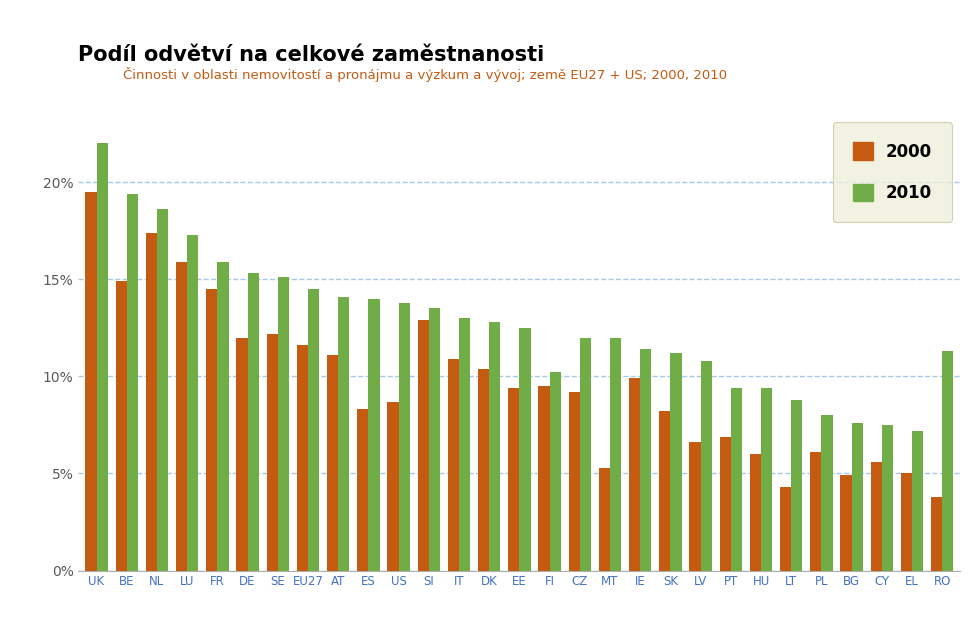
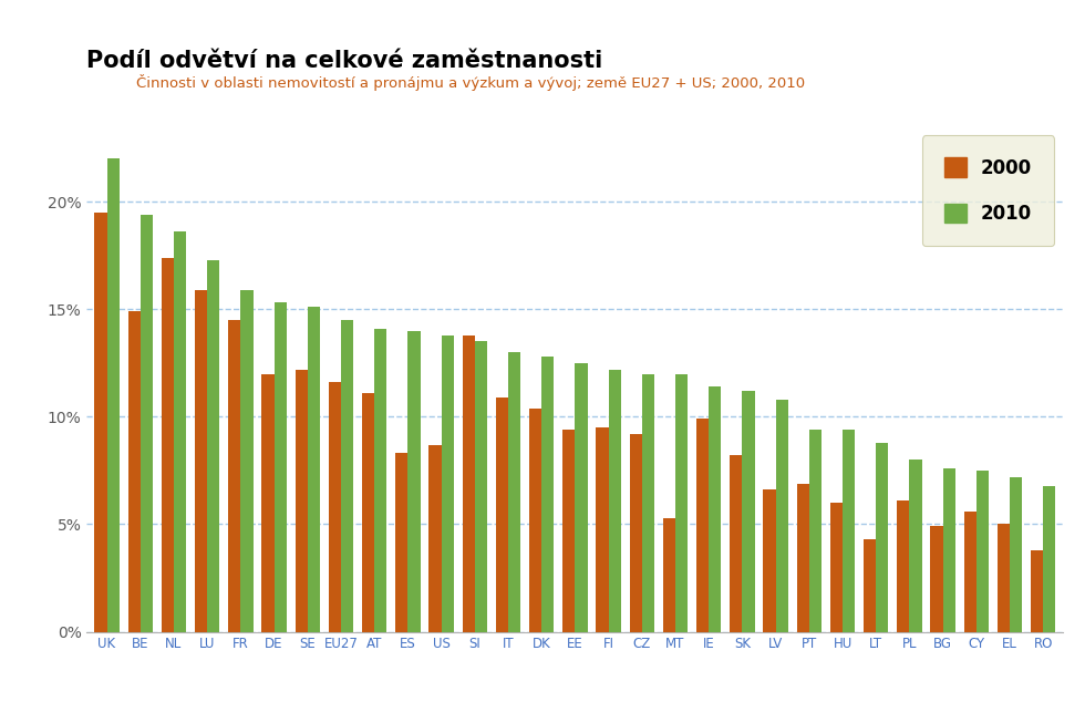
2000/SI: 12.9% -> 13.8%
2010/FI: 10.2% -> 12.2%
2010/RO: 11.3% -> 6.8%
